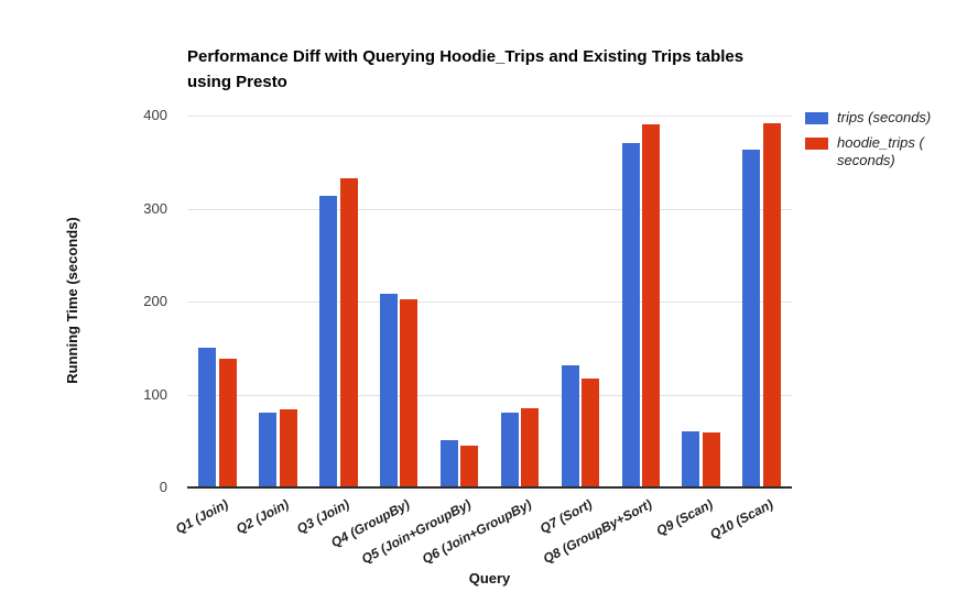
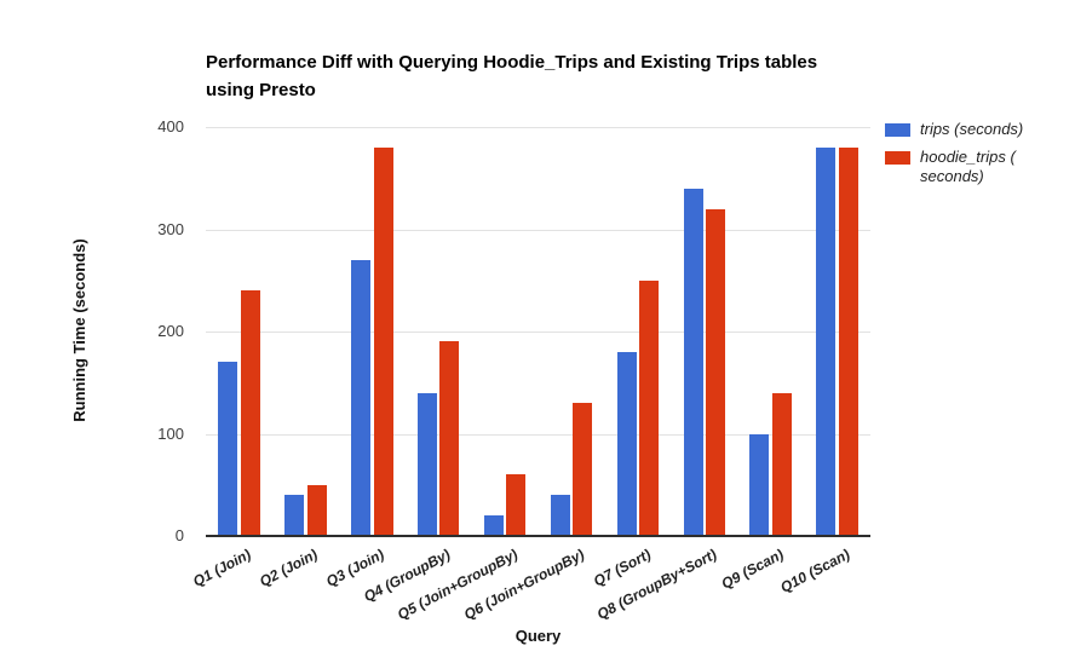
trips (seconds)/Q1 (Join): 150 -> 170
hoodie_trips ( seconds)/Q1 (Join): 140 -> 240
trips (seconds)/Q2 (Join): 80 -> 40
hoodie_trips ( seconds)/Q2 (Join): 80 -> 50
trips (seconds)/Q3 (Join): 310 -> 270
hoodie_trips ( seconds)/Q3 (Join): 330 -> 380
trips (seconds)/Q4 (GroupBy): 210 -> 140
hoodie_trips ( seconds)/Q4 (GroupBy): 200 -> 190
trips (seconds)/Q5 (Join+GroupBy): 50 -> 20
hoodie_trips ( seconds)/Q5 (Join+GroupBy): 40 -> 60
trips (seconds)/Q6 (Join+GroupBy): 80 -> 40
hoodie_trips ( seconds)/Q6 (Join+GroupBy): 80 -> 130
trips (seconds)/Q7 (Sort): 130 -> 180
hoodie_trips ( seconds)/Q7 (Sort): 120 -> 250
trips (seconds)/Q8 (GroupBy+Sort): 370 -> 340
hoodie_trips ( seconds)/Q8 (GroupBy+Sort): 390 -> 320
trips (seconds)/Q9 (Scan): 60 -> 100
hoodie_trips ( seconds)/Q9 (Scan): 60 -> 140
trips (seconds)/Q10 (Scan): 360 -> 380
hoodie_trips ( seconds)/Q10 (Scan): 390 -> 380
